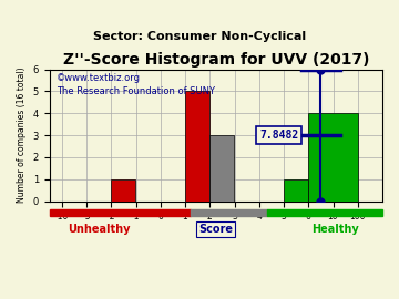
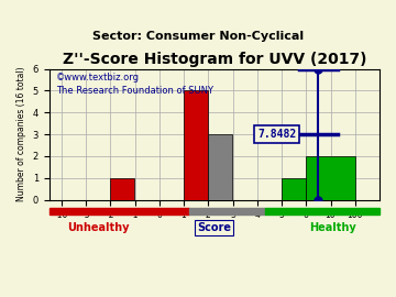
10: 4 -> 2
